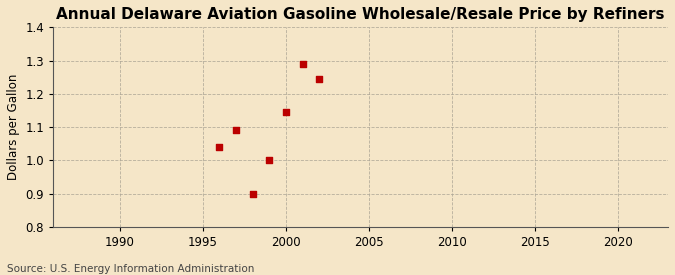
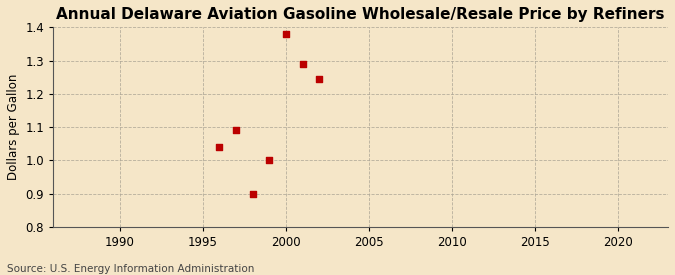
2000: 1.145 -> 1.380
